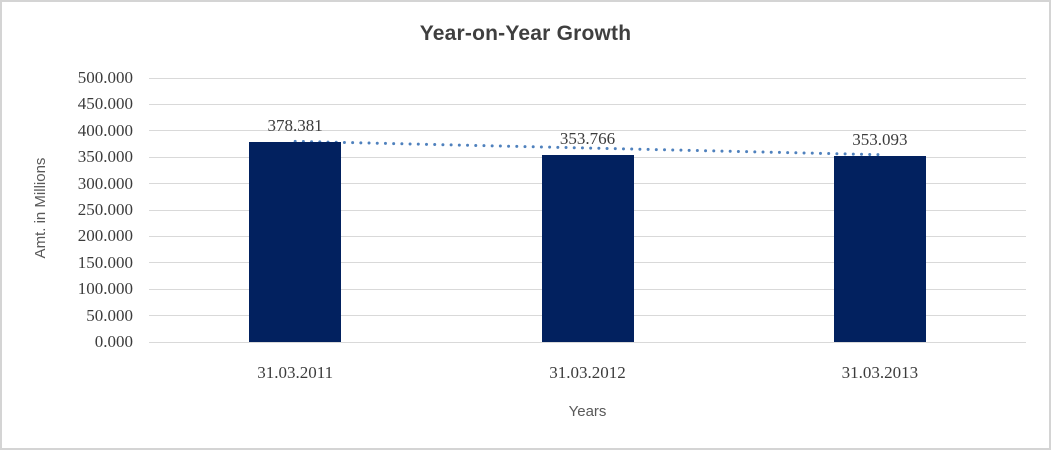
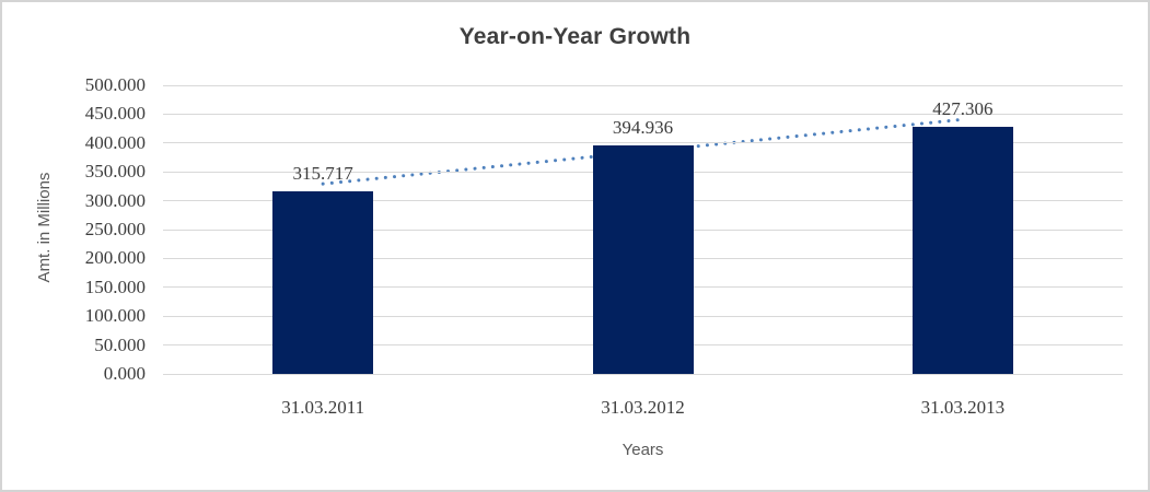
31.03.2011: 378.381 -> 315.717
31.03.2012: 353.766 -> 394.936
31.03.2013: 353.093 -> 427.306
